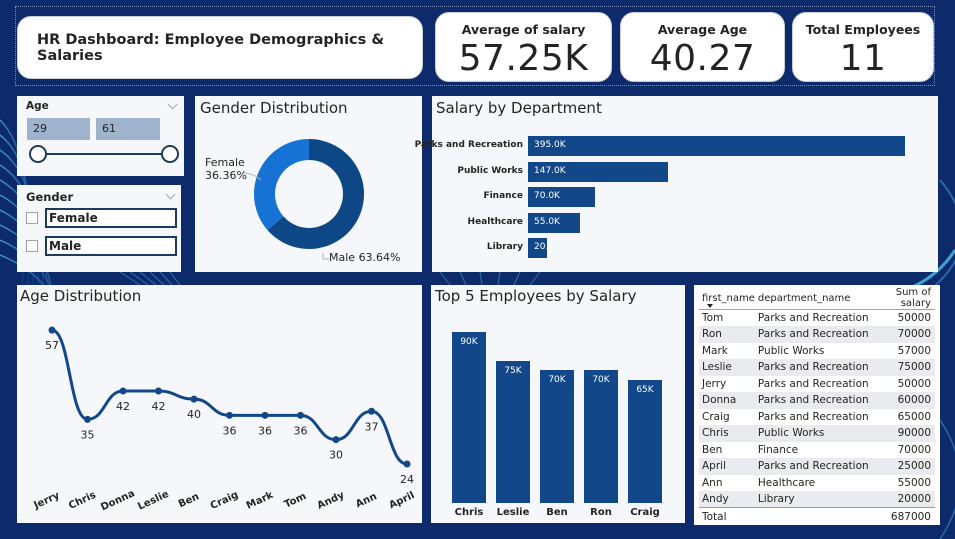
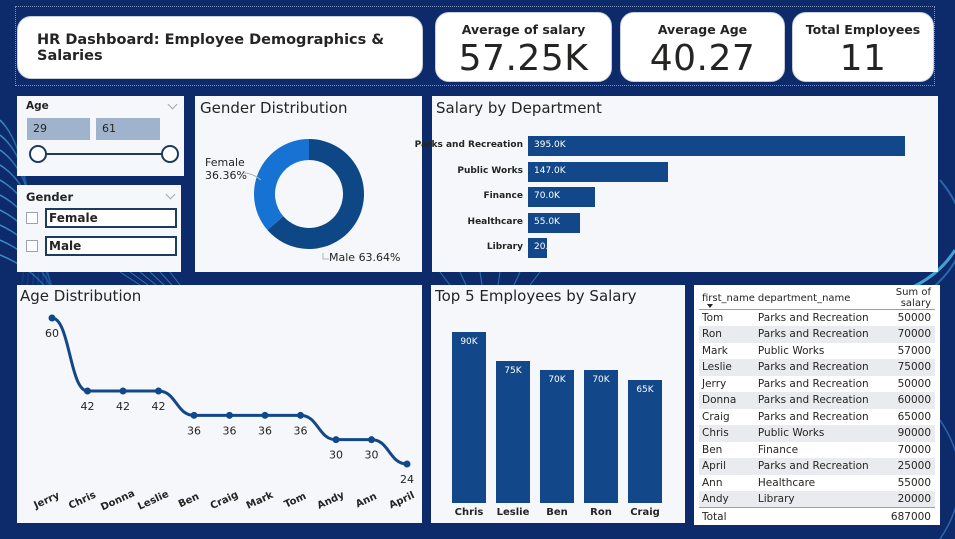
Age Distribution/Jerry: 57 -> 60
Age Distribution/Chris: 35 -> 42
Age Distribution/Ben: 40 -> 36
Age Distribution/Ann: 37 -> 30
